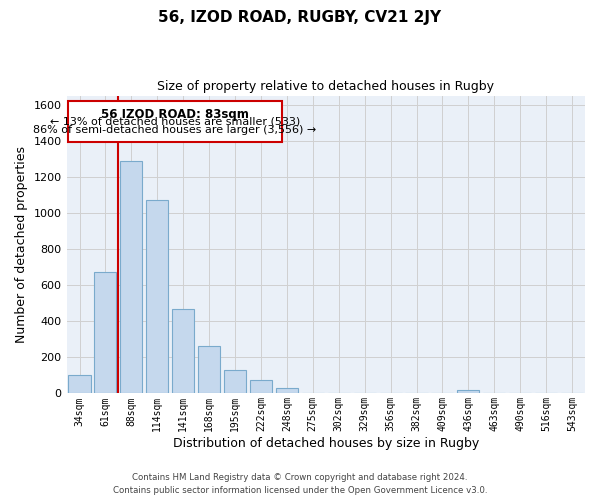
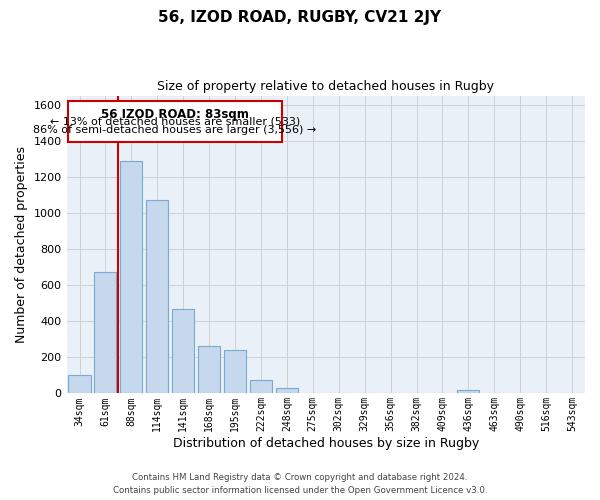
195sqm: 130 -> 240
